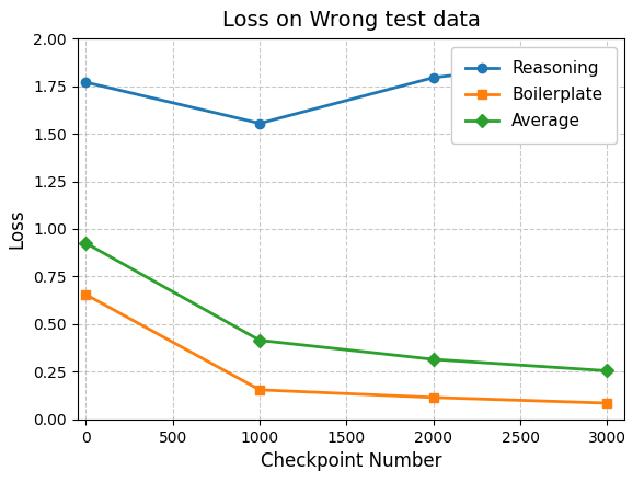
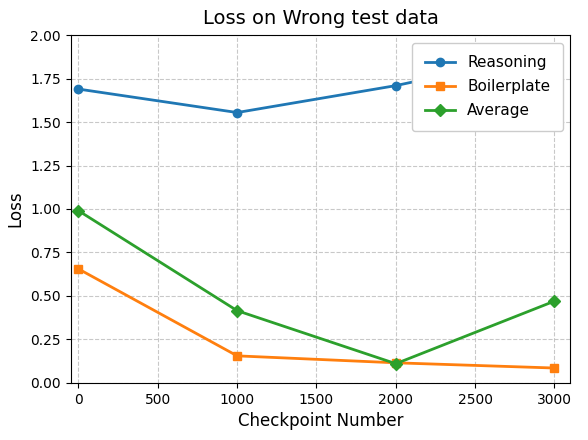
Reasoning/0: 1.77 -> 1.69
Average/0: 0.93 -> 0.99
Reasoning/2000: 1.79 -> 1.71
Average/2000: 0.32 -> 0.11
Average/3000: 0.26 -> 0.47
